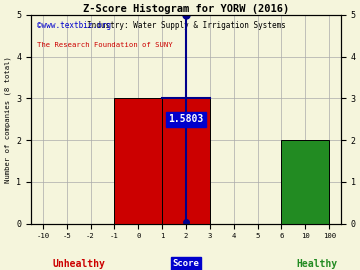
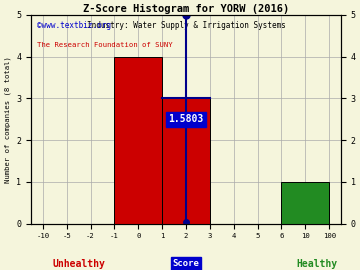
0: 3 -> 4
10: 2 -> 1
